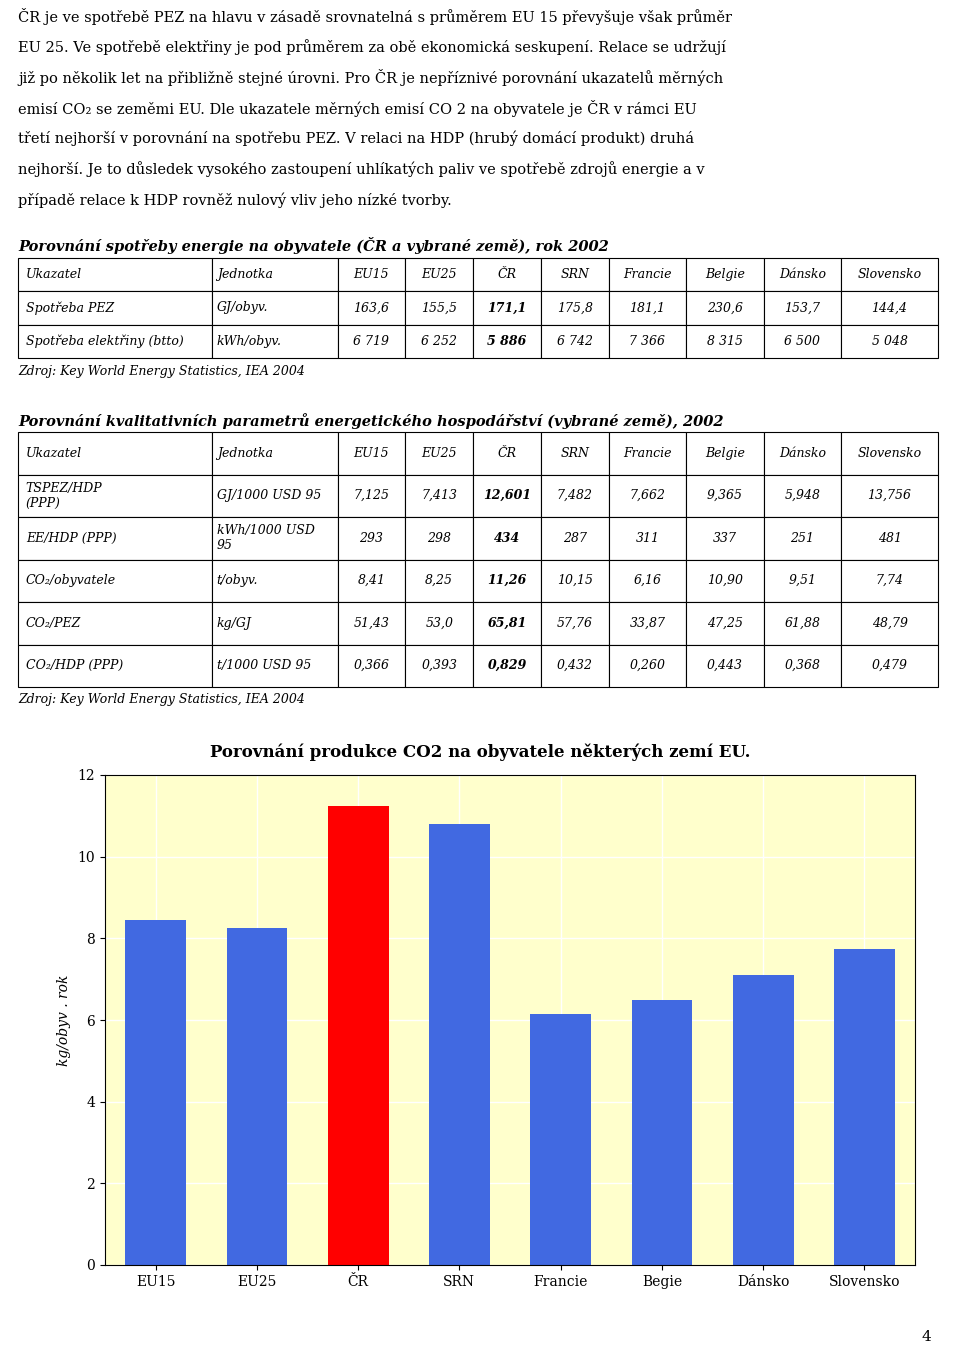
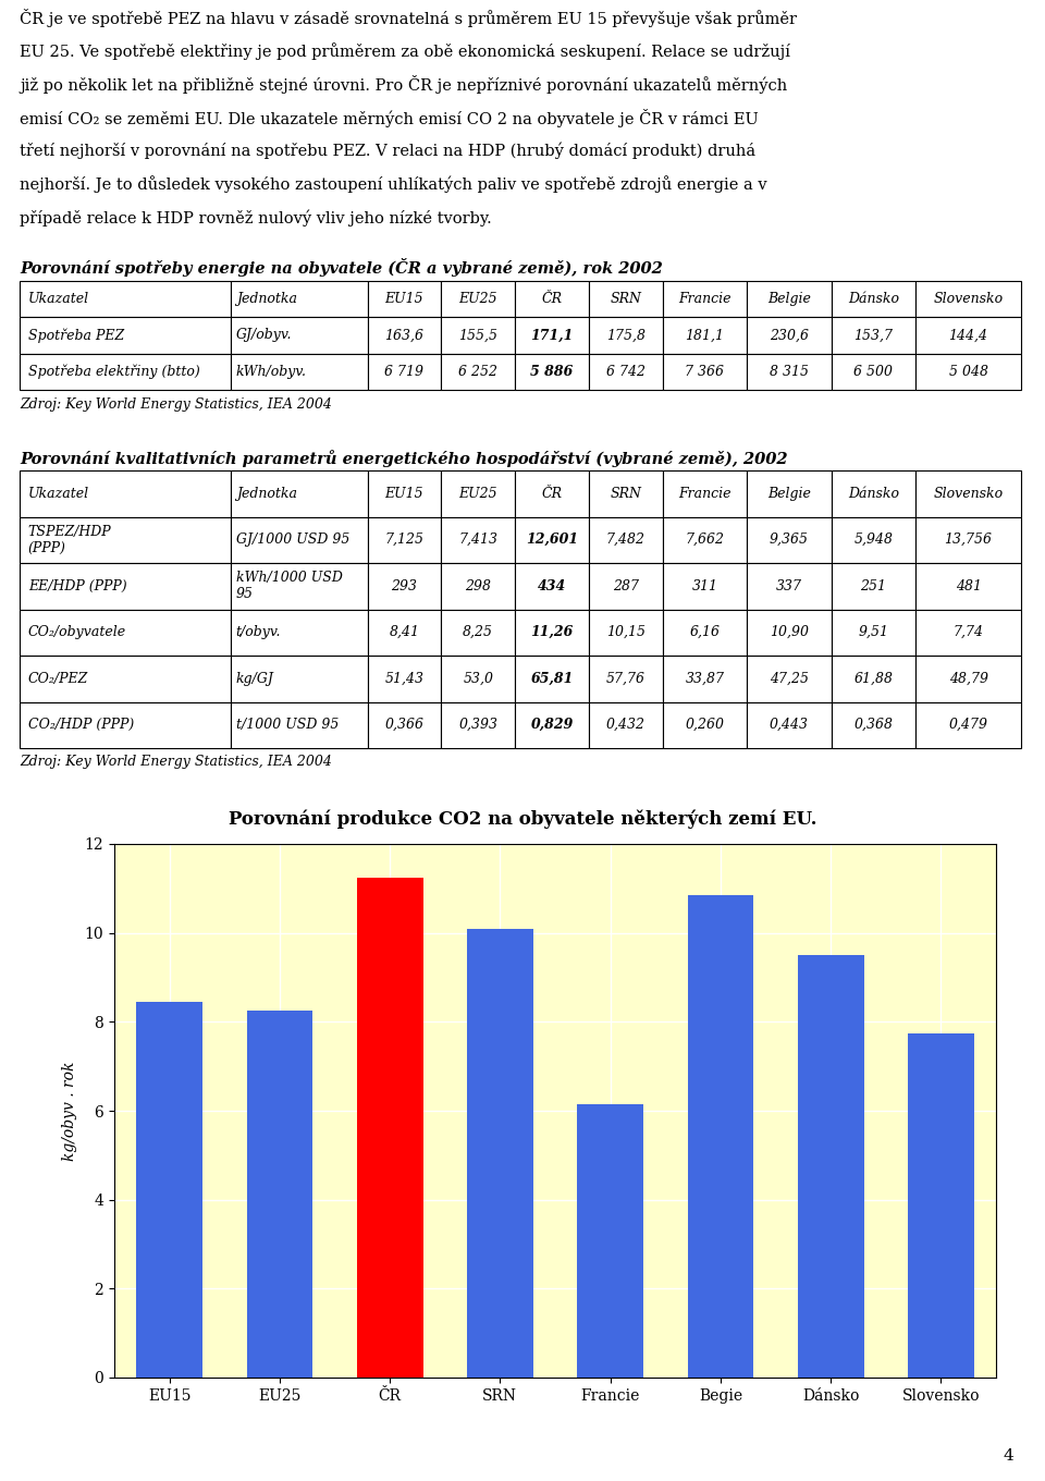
SRN: 10.80 -> 10.10
Begie: 6.50 -> 10.85
Dánsko: 7.10 -> 9.50
